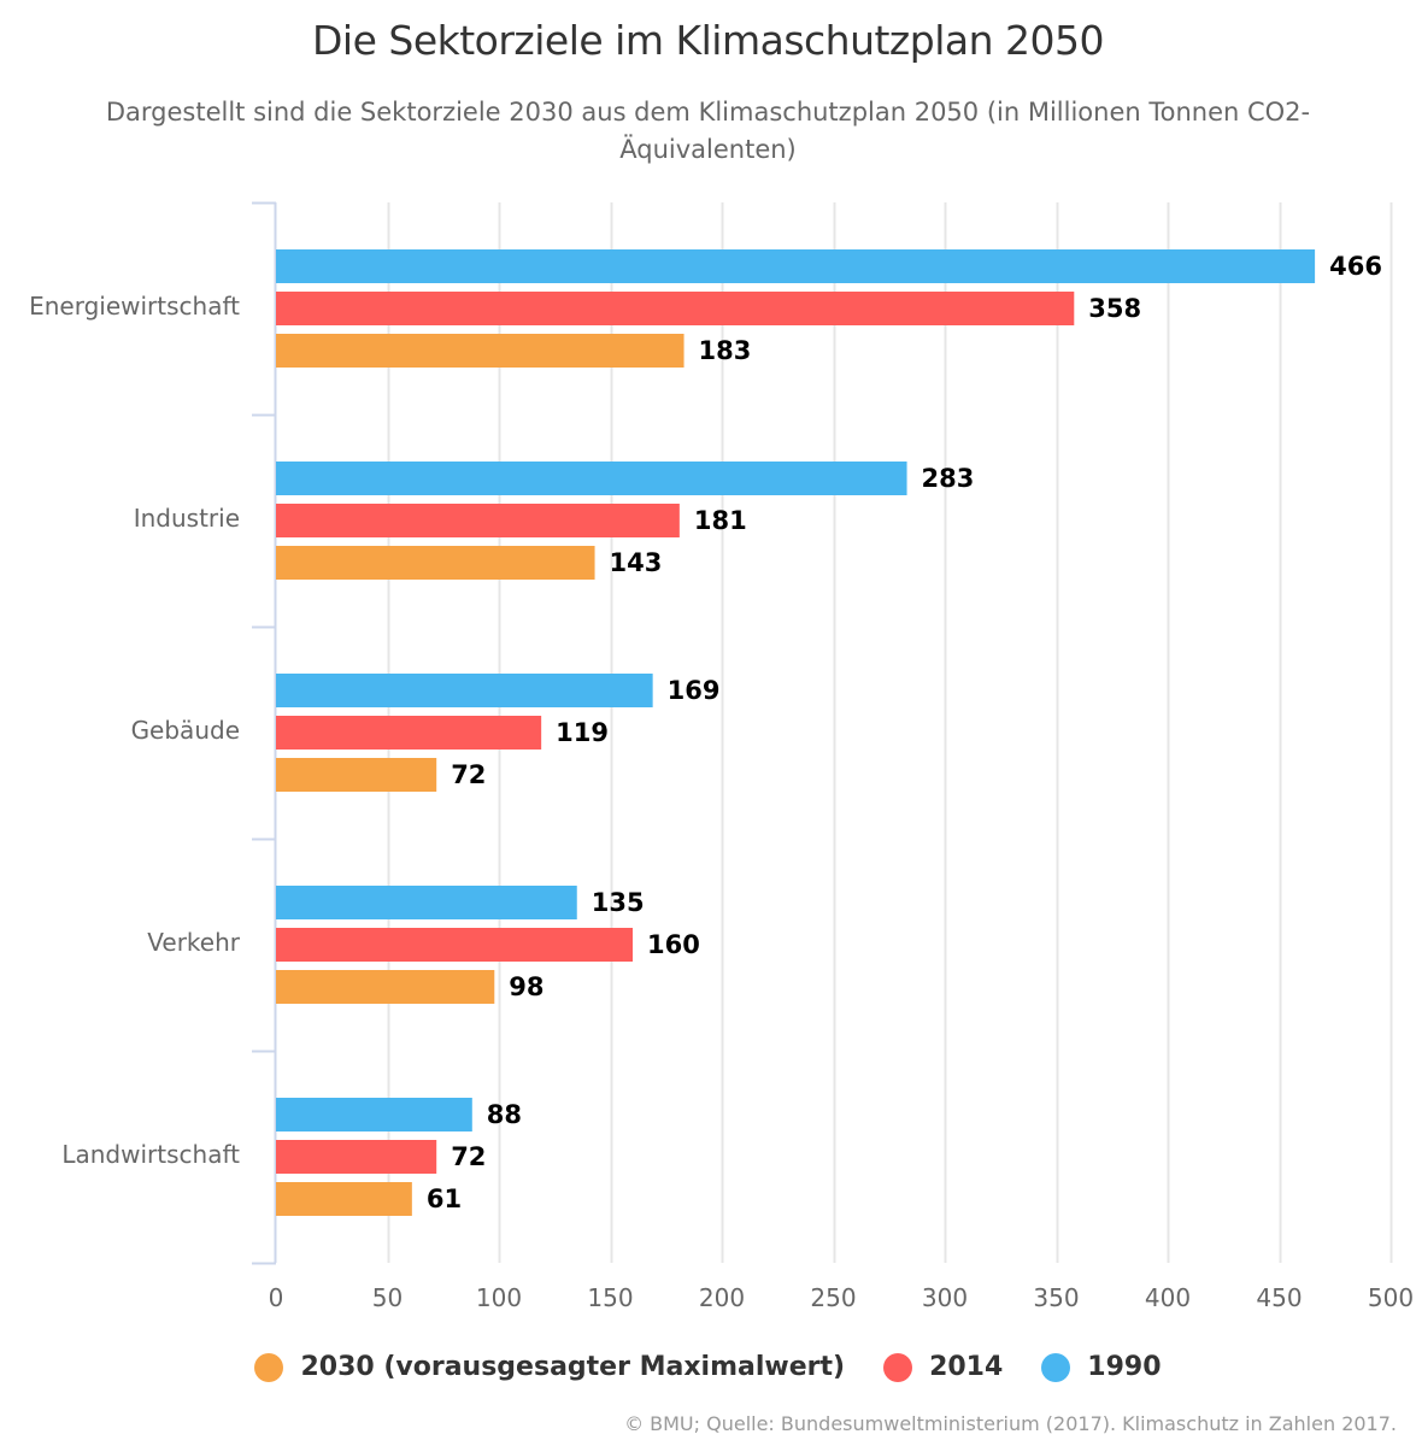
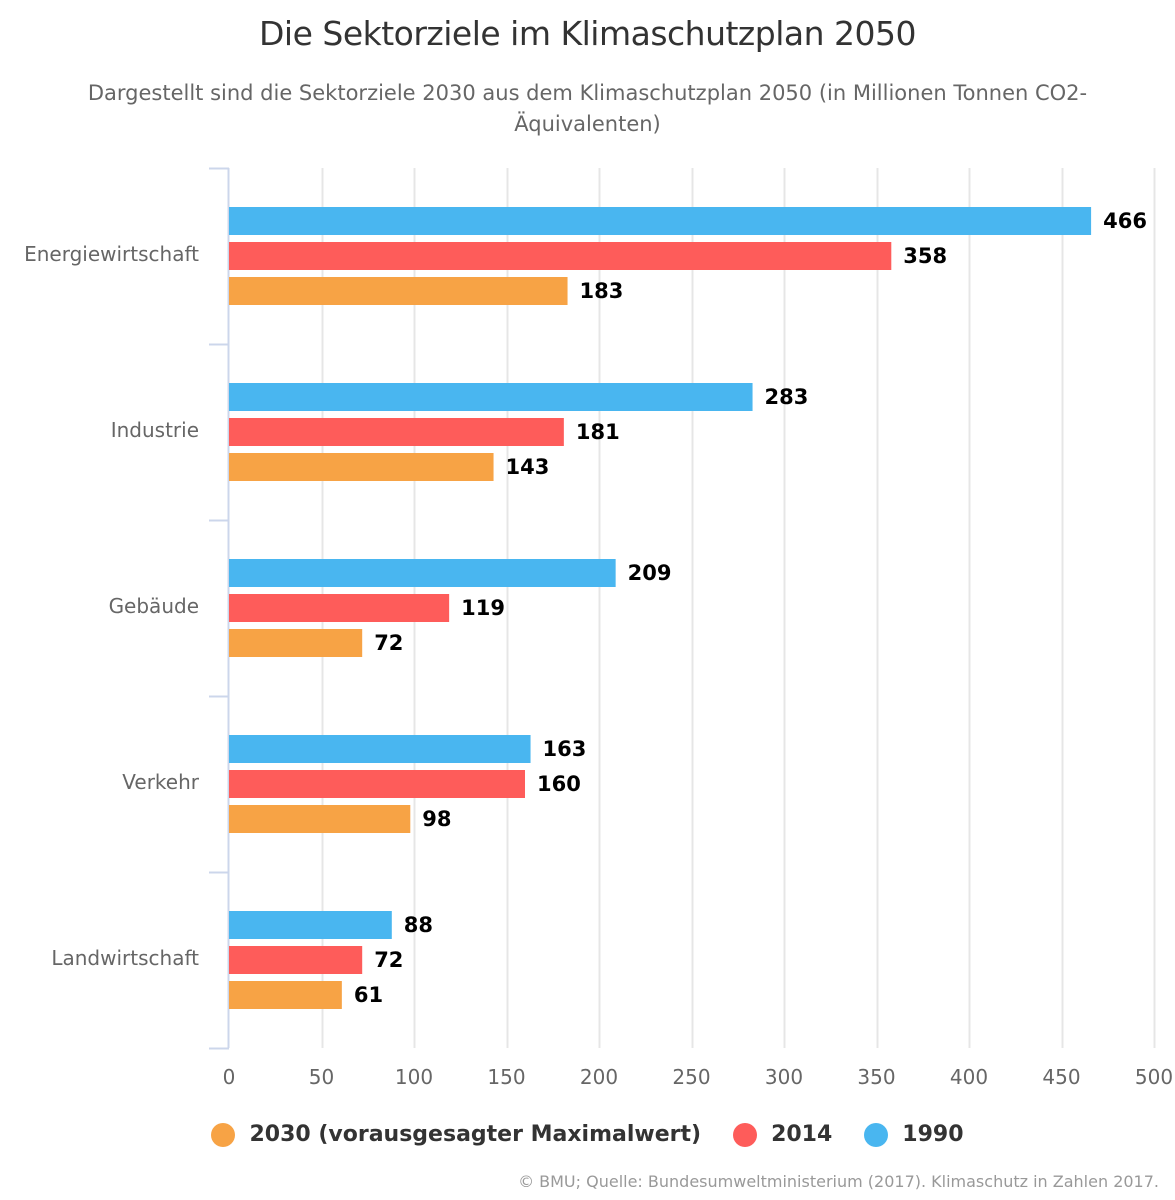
1990/Gebäude: 169 -> 209
1990/Verkehr: 135 -> 163
